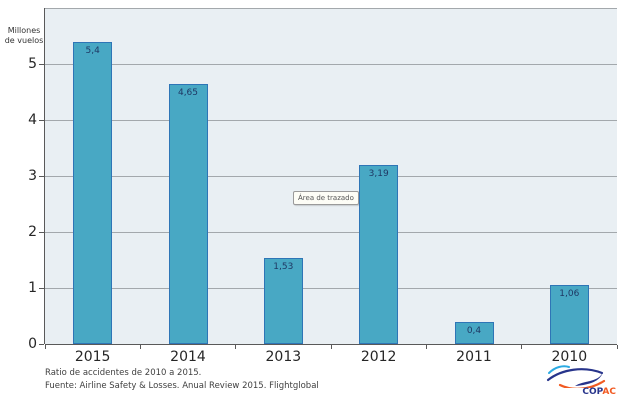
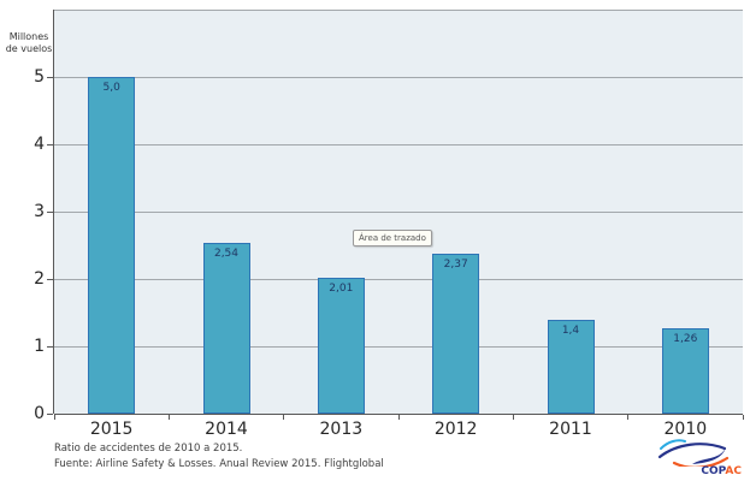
2015: 5,4 -> 5,0
2014: 4,65 -> 2,54
2013: 1,53 -> 2,01
2012: 3,19 -> 2,37
2011: 0,4 -> 1,4
2010: 1,06 -> 1,26
